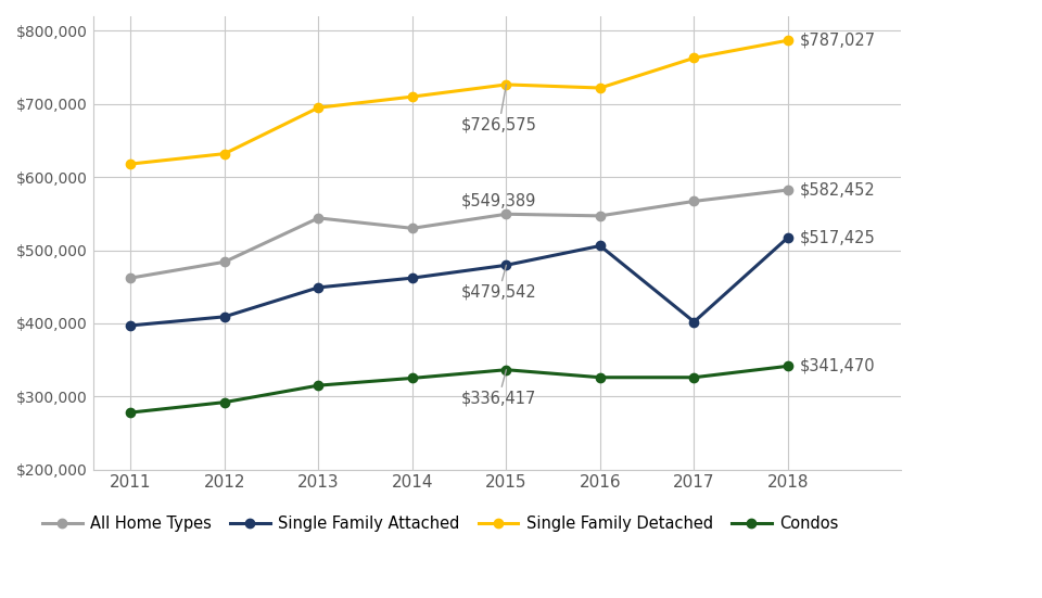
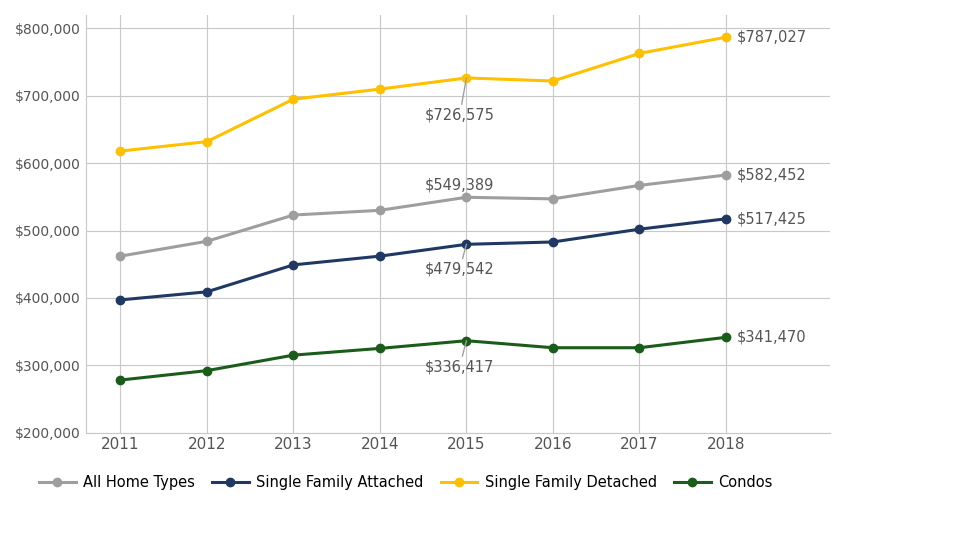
All Home Types/2013: $544,000 -> $523,000
Single Family Attached/2016: $506,000 -> $483,000
Single Family Attached/2017: $402,000 -> $502,000
